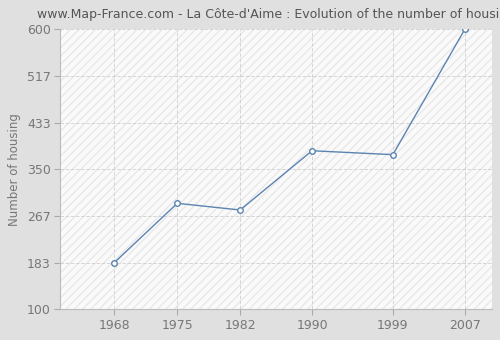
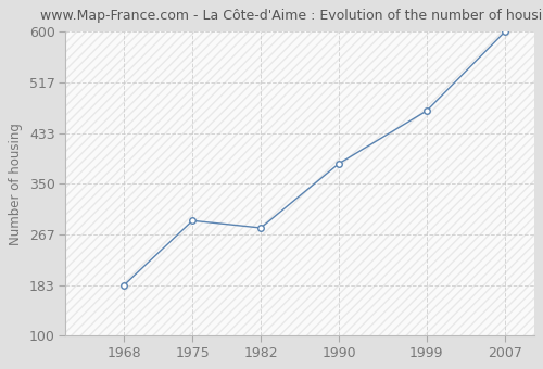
1999: 376 -> 470
